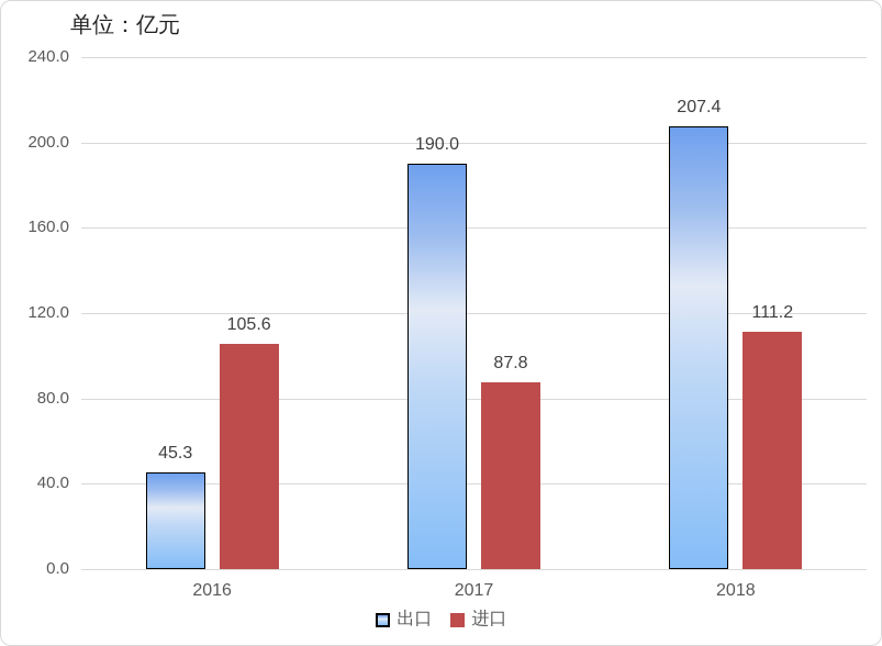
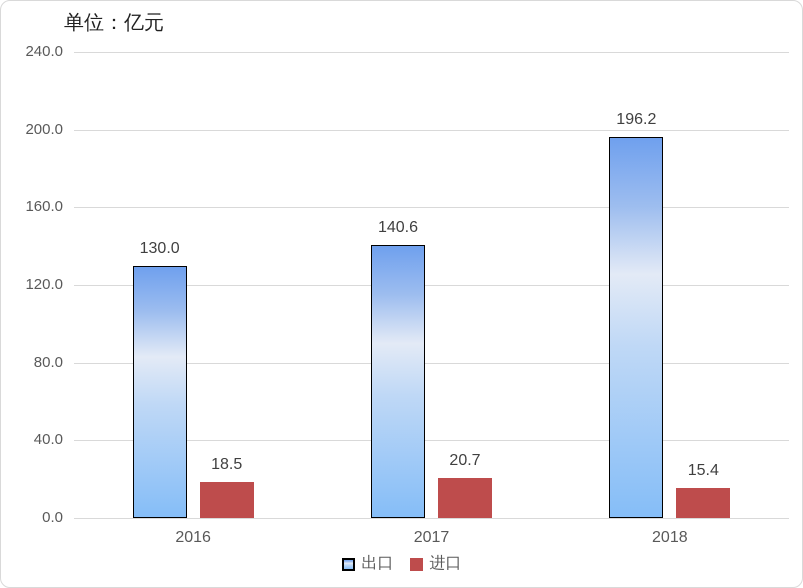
出口/2016: 45.3 -> 130.0
进口/2016: 105.6 -> 18.5
出口/2017: 190.0 -> 140.6
进口/2017: 87.8 -> 20.7
出口/2018: 207.4 -> 196.2
进口/2018: 111.2 -> 15.4
